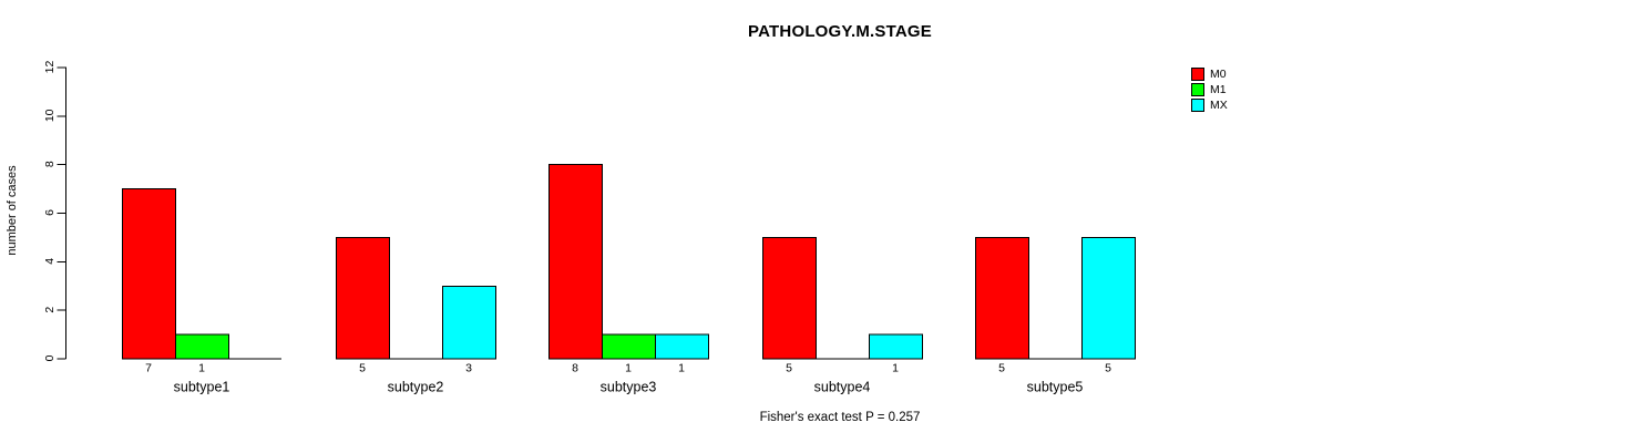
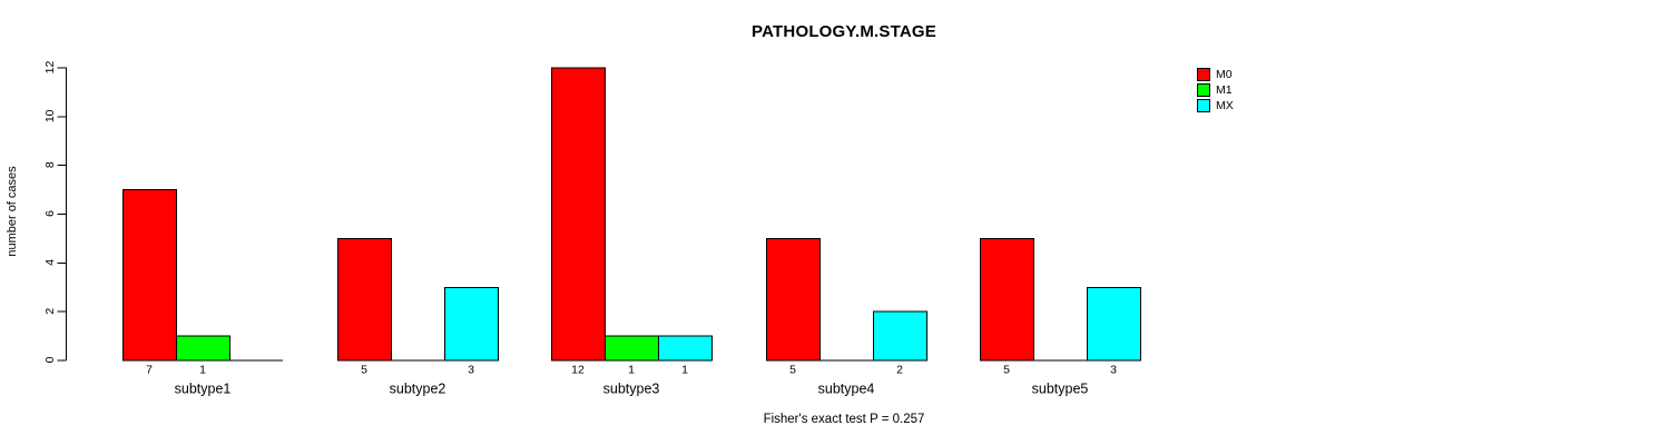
M0/subtype3: 8 -> 12
MX/subtype4: 1 -> 2
MX/subtype5: 5 -> 3
